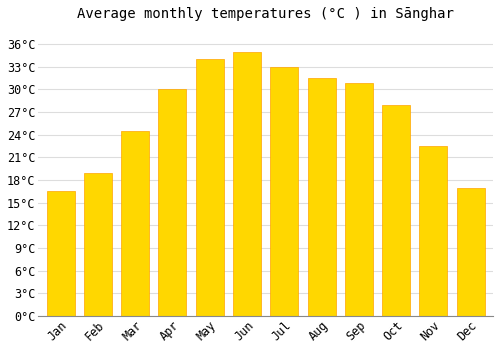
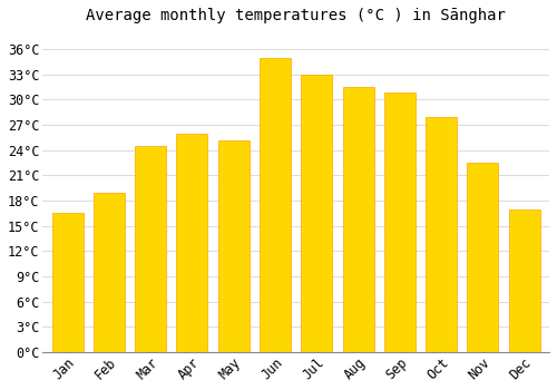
Apr: 30.0°C -> 26.0°C
May: 34.0°C -> 25.2°C
